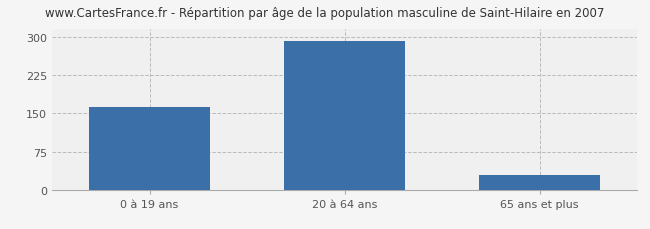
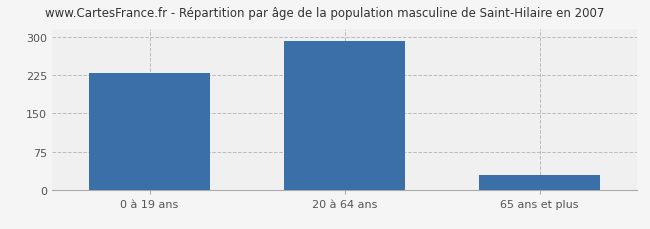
0 à 19 ans: 163 -> 228
